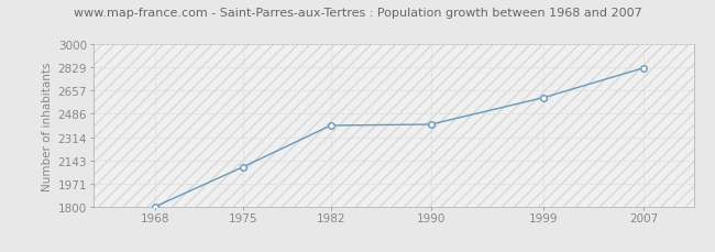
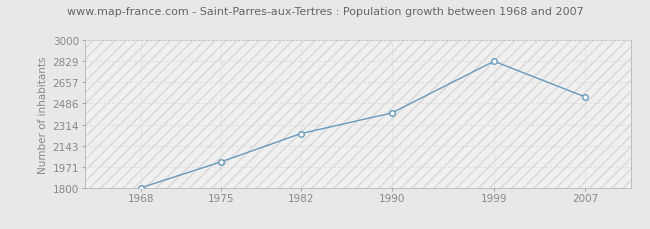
1975: 2090 -> 2010
1982: 2400 -> 2240
1999: 2610 -> 2830
2007: 2830 -> 2540
